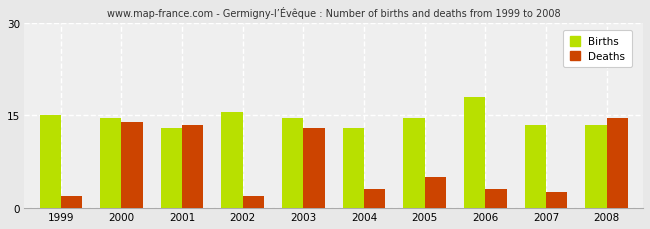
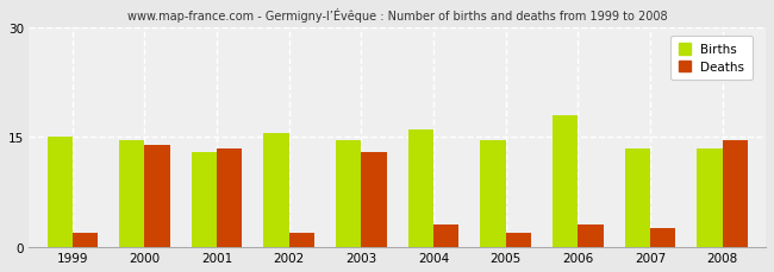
Births/2004: 13.0 -> 16.0
Deaths/2005: 5.0 -> 2.0
